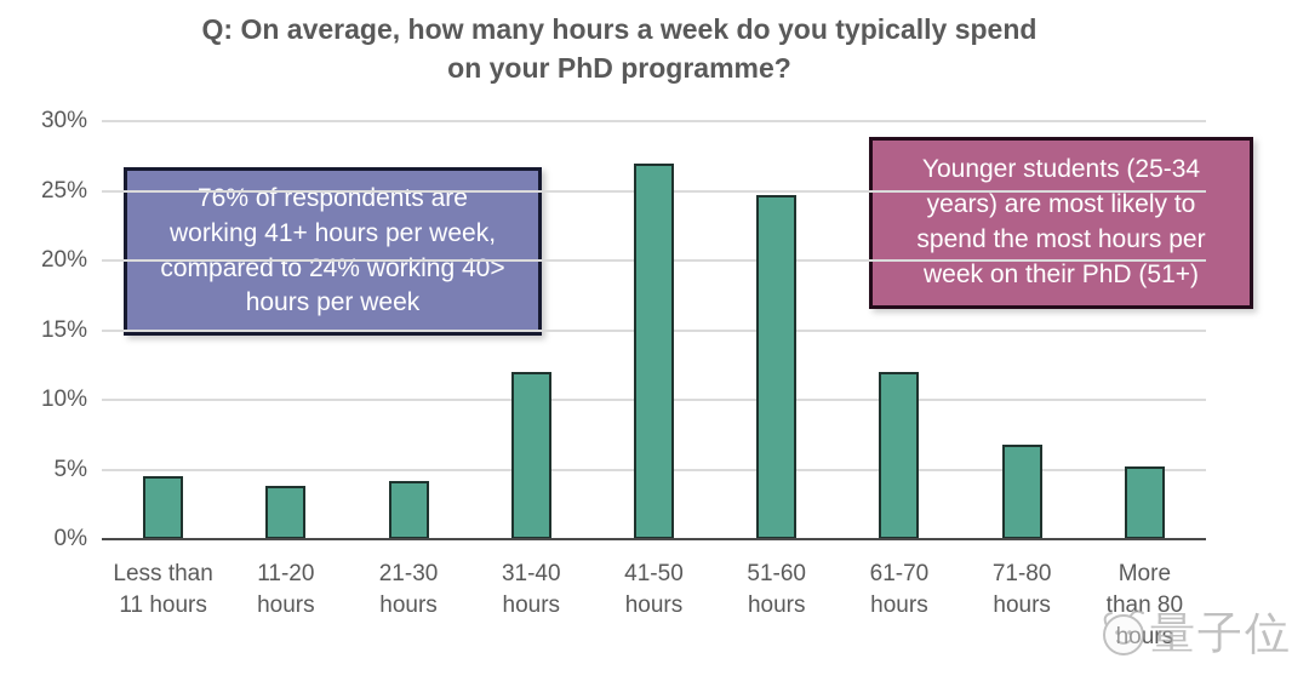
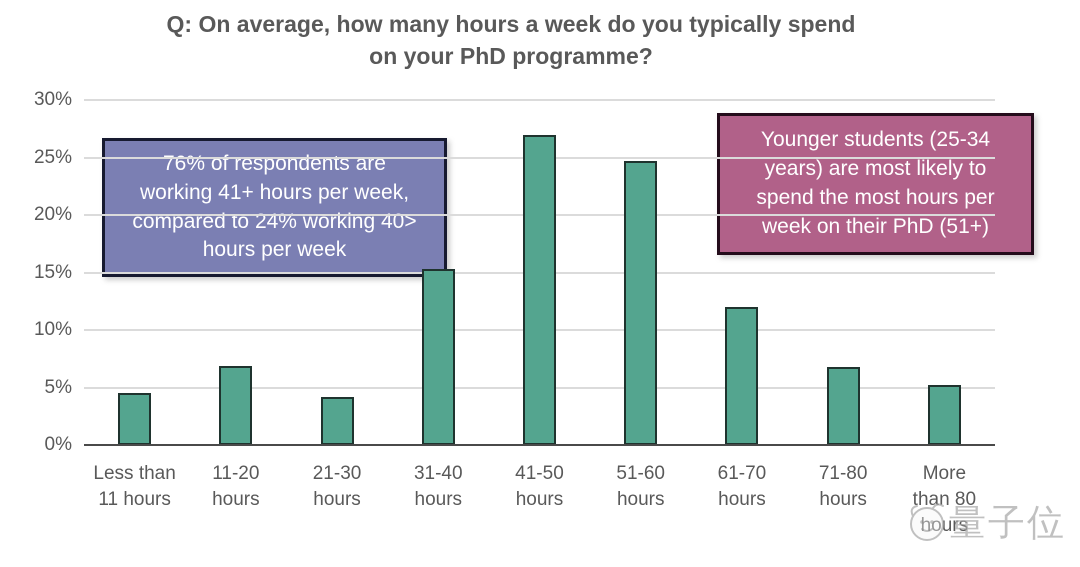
11-20 hours: 3.8% -> 6.9%
31-40 hours: 12.0% -> 15.3%
